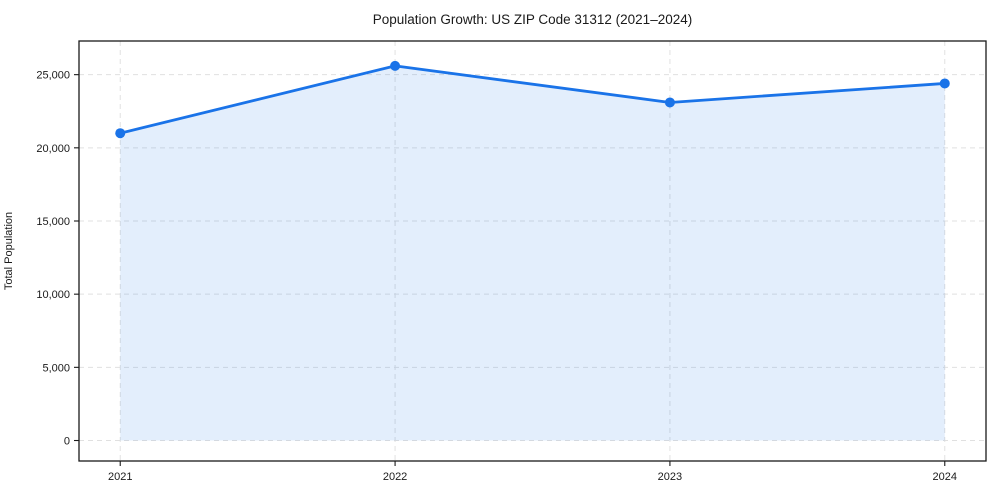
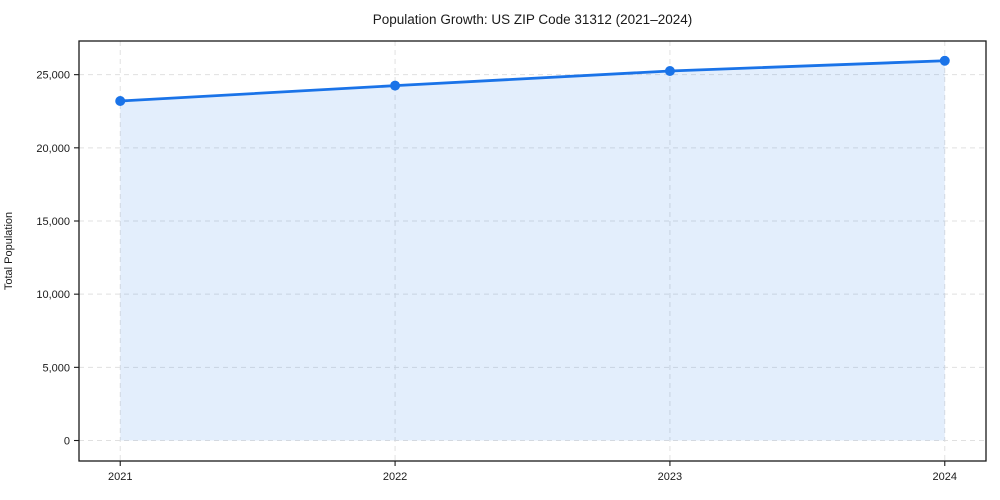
2021: 21000 -> 23200
2022: 25600 -> 24200
2023: 23100 -> 25200
2024: 24400 -> 26000
